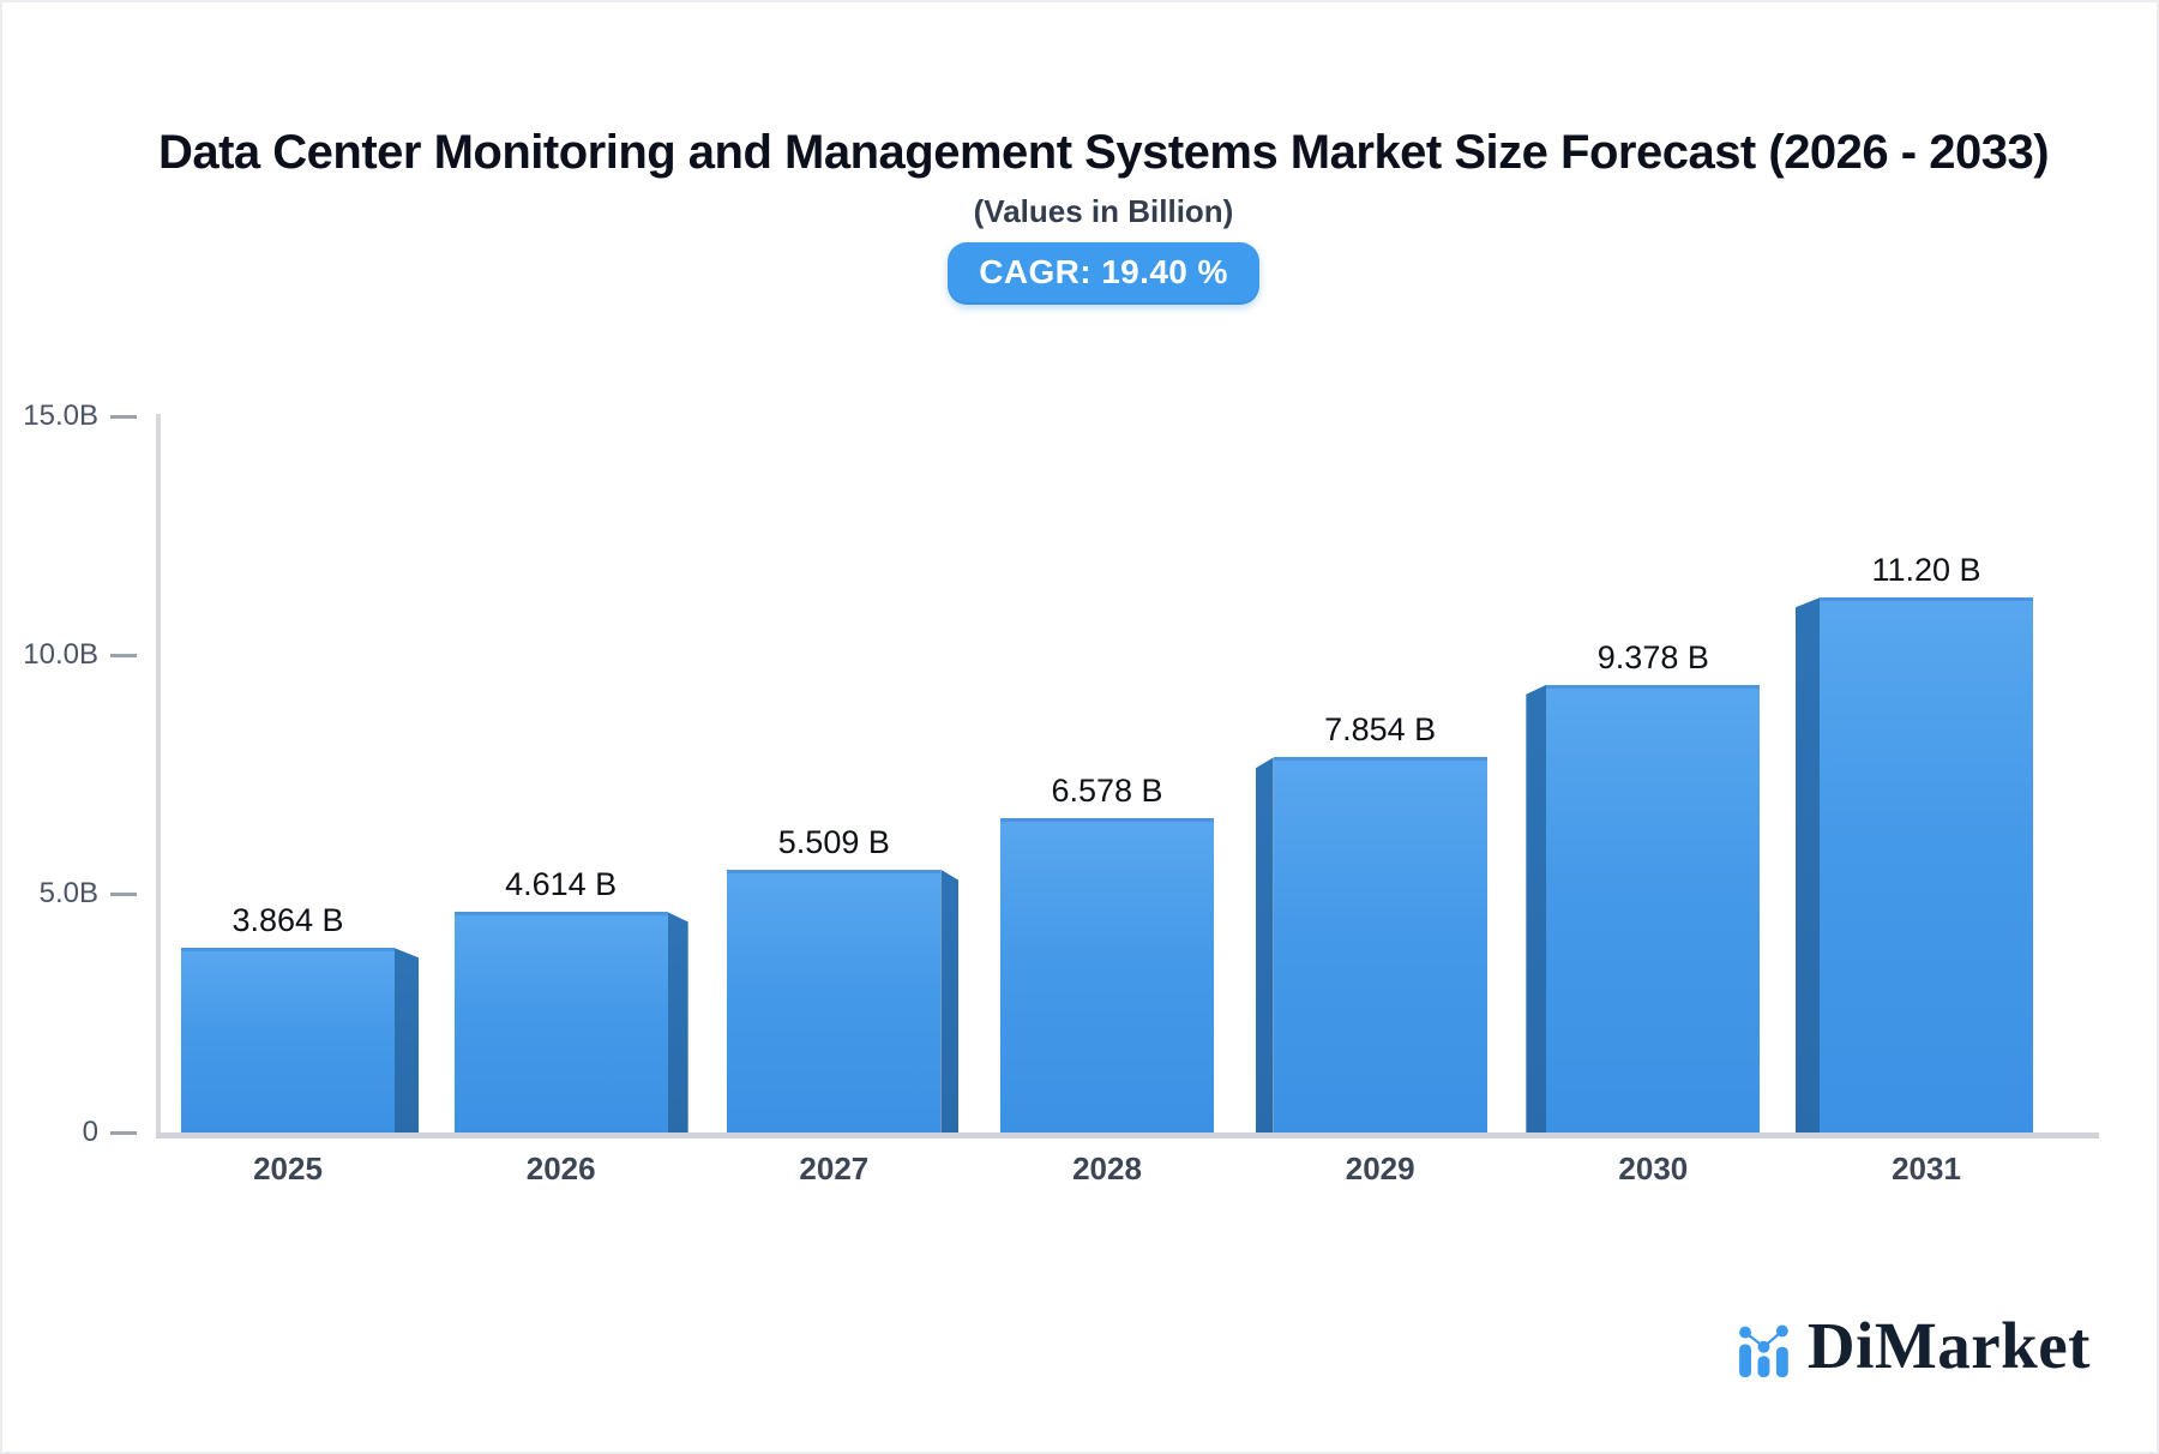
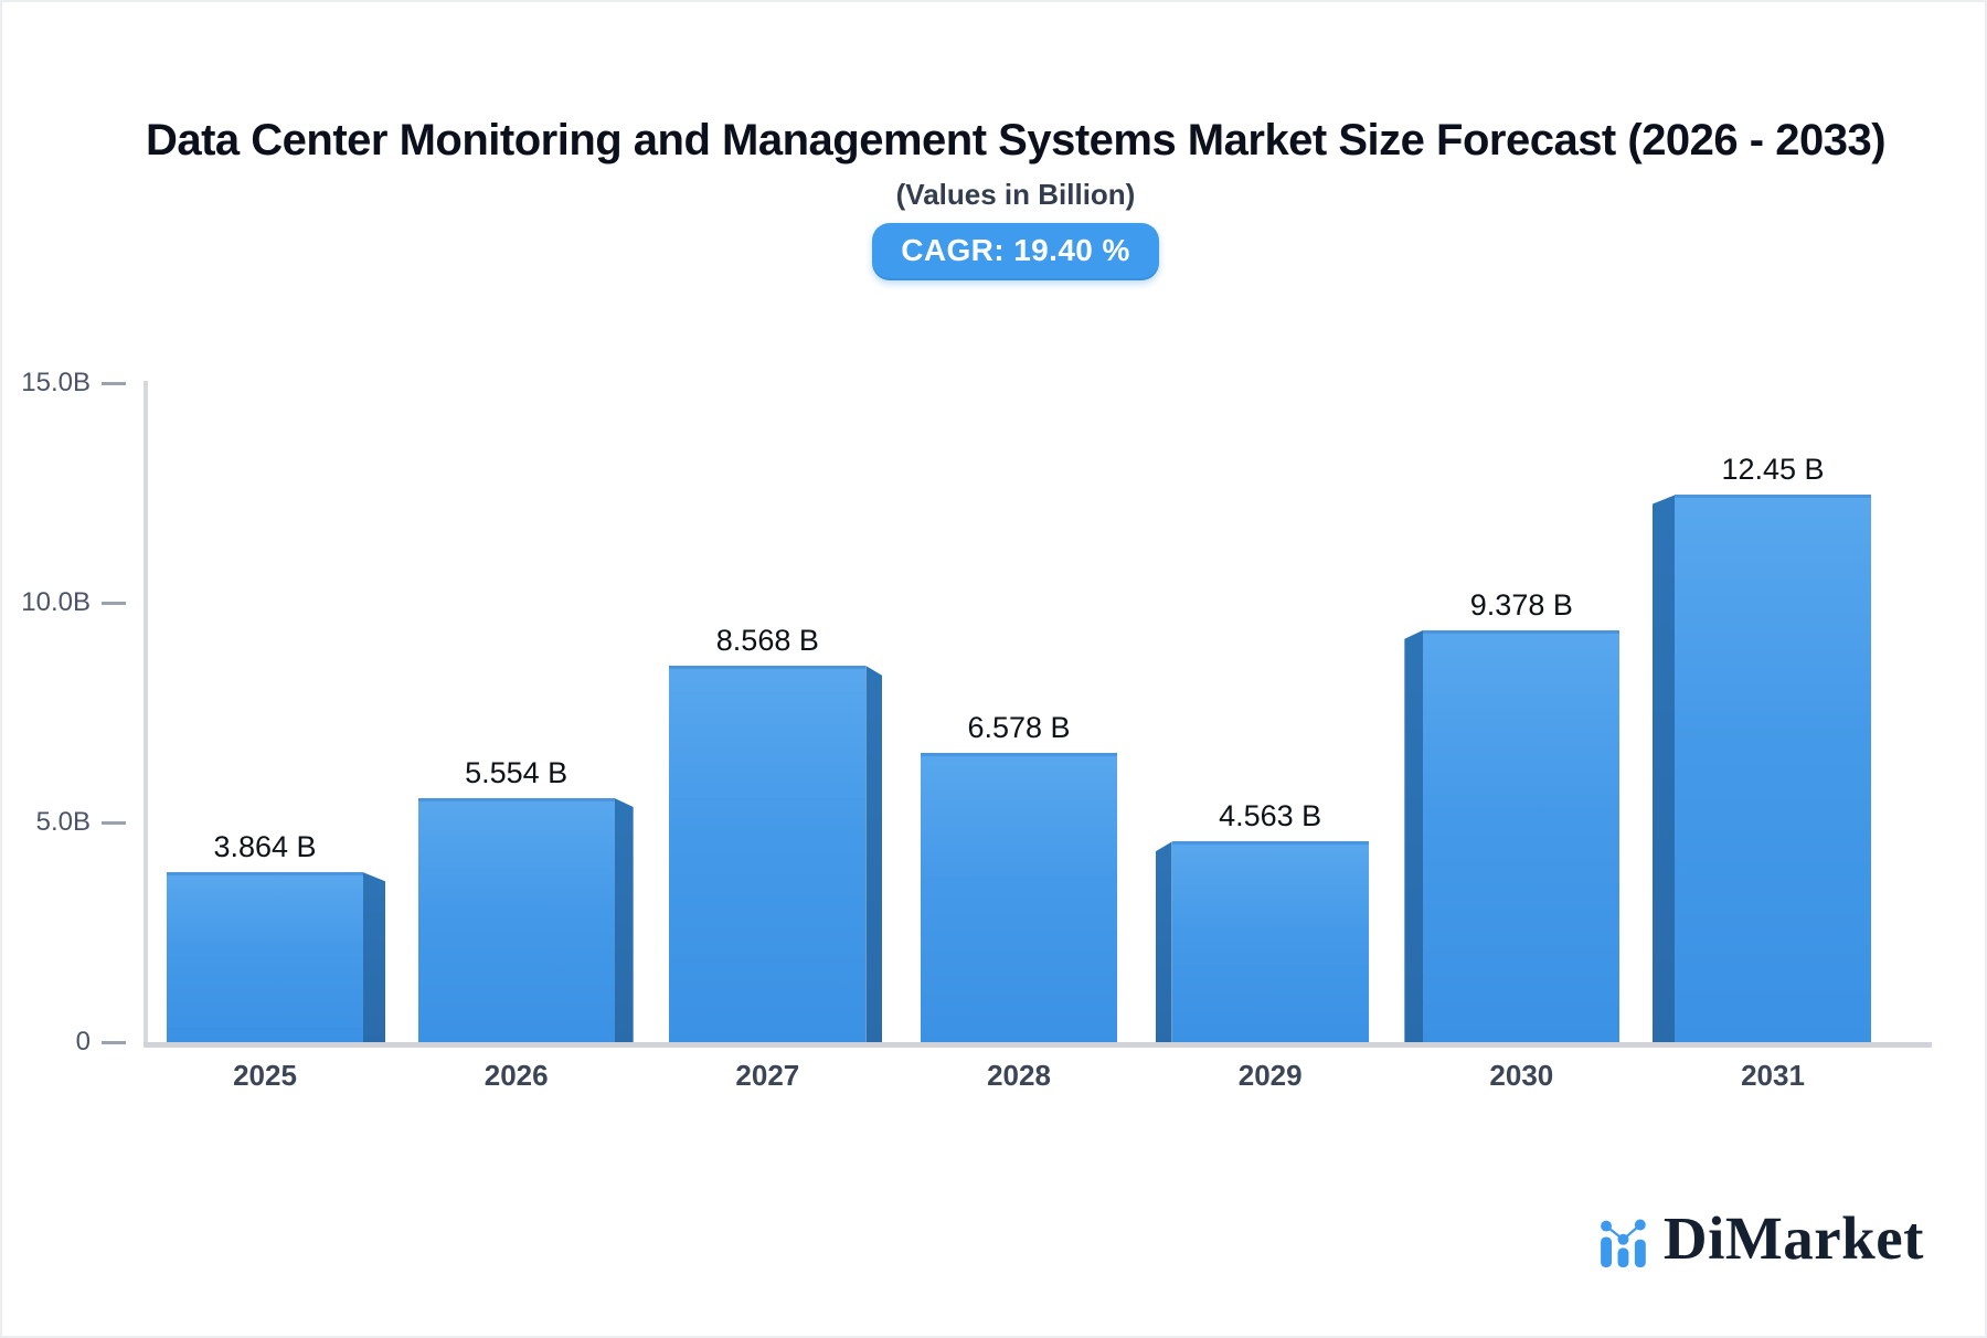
2026: 4.614 -> 5.554
2027: 5.509 -> 8.568
2029: 7.854 -> 4.563
2031: 11.20 -> 12.45
